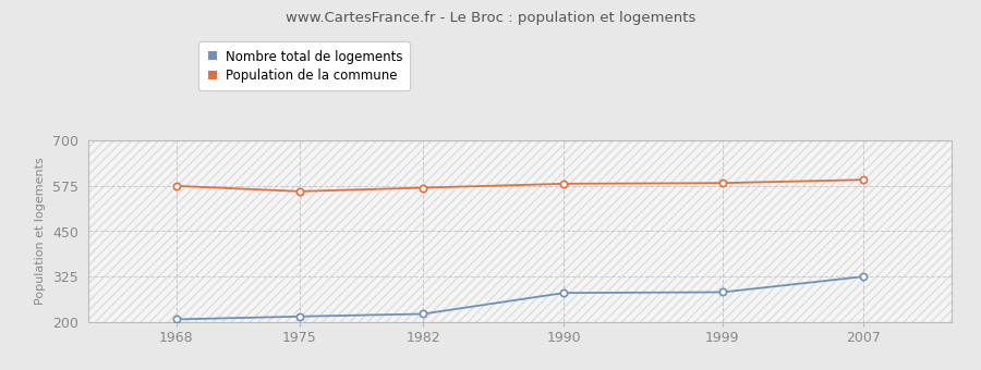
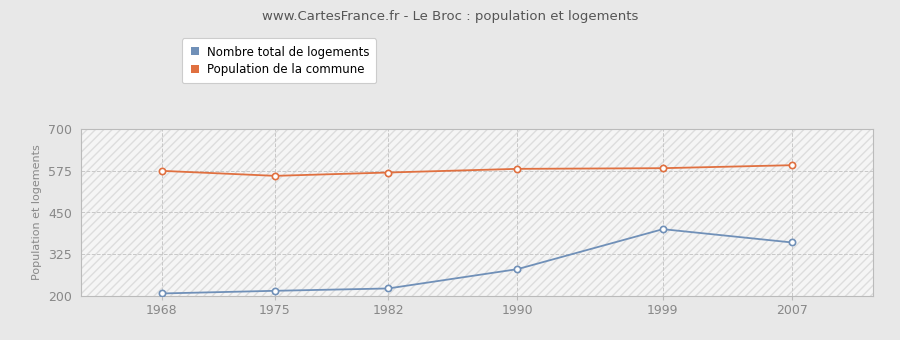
Nombre total de logements/1999: 282 -> 400
Nombre total de logements/2007: 325 -> 360
